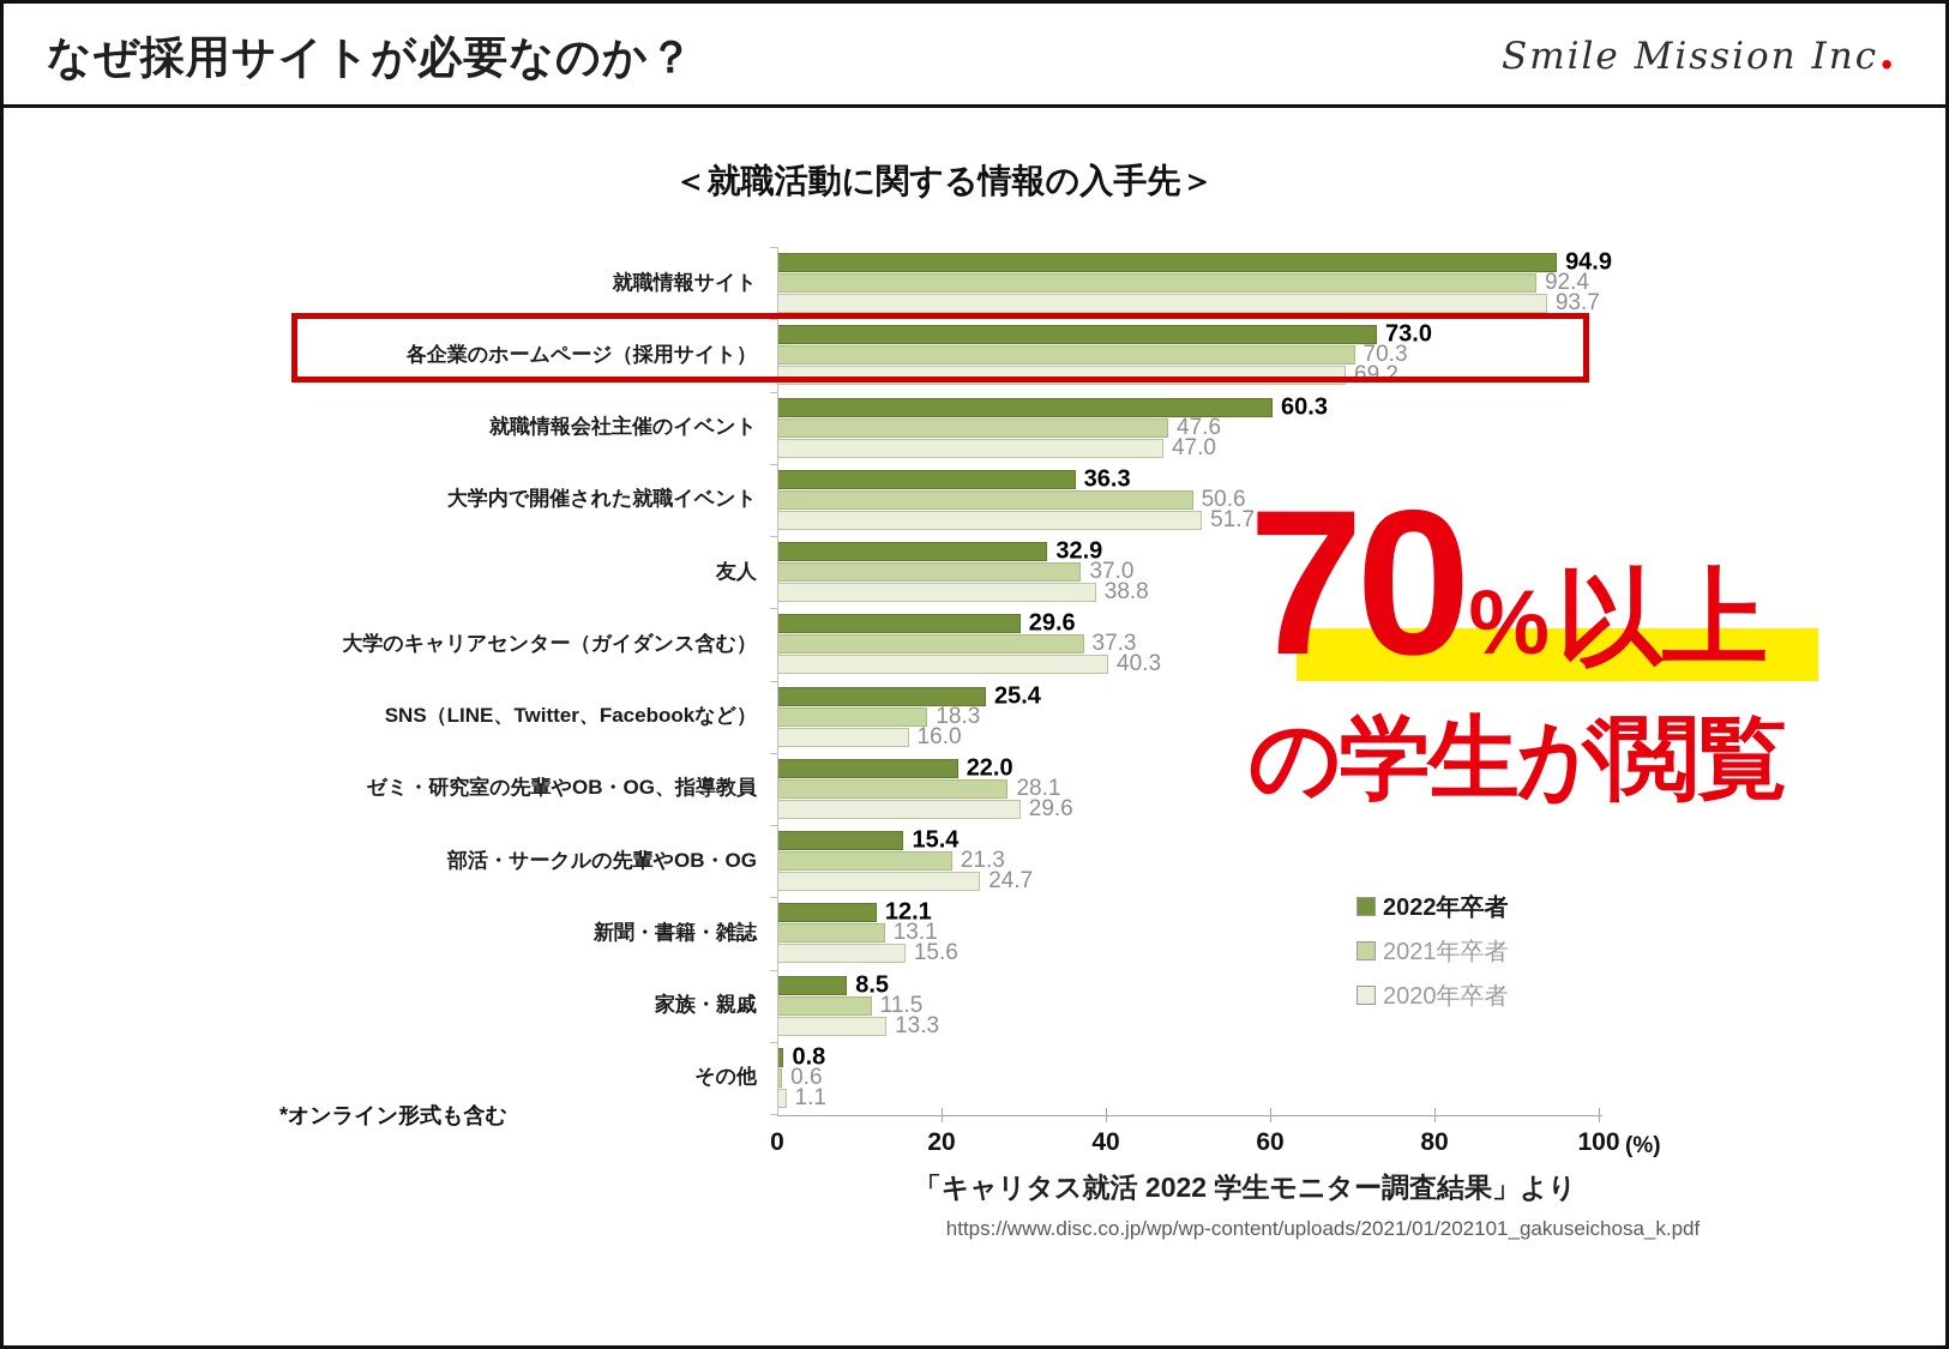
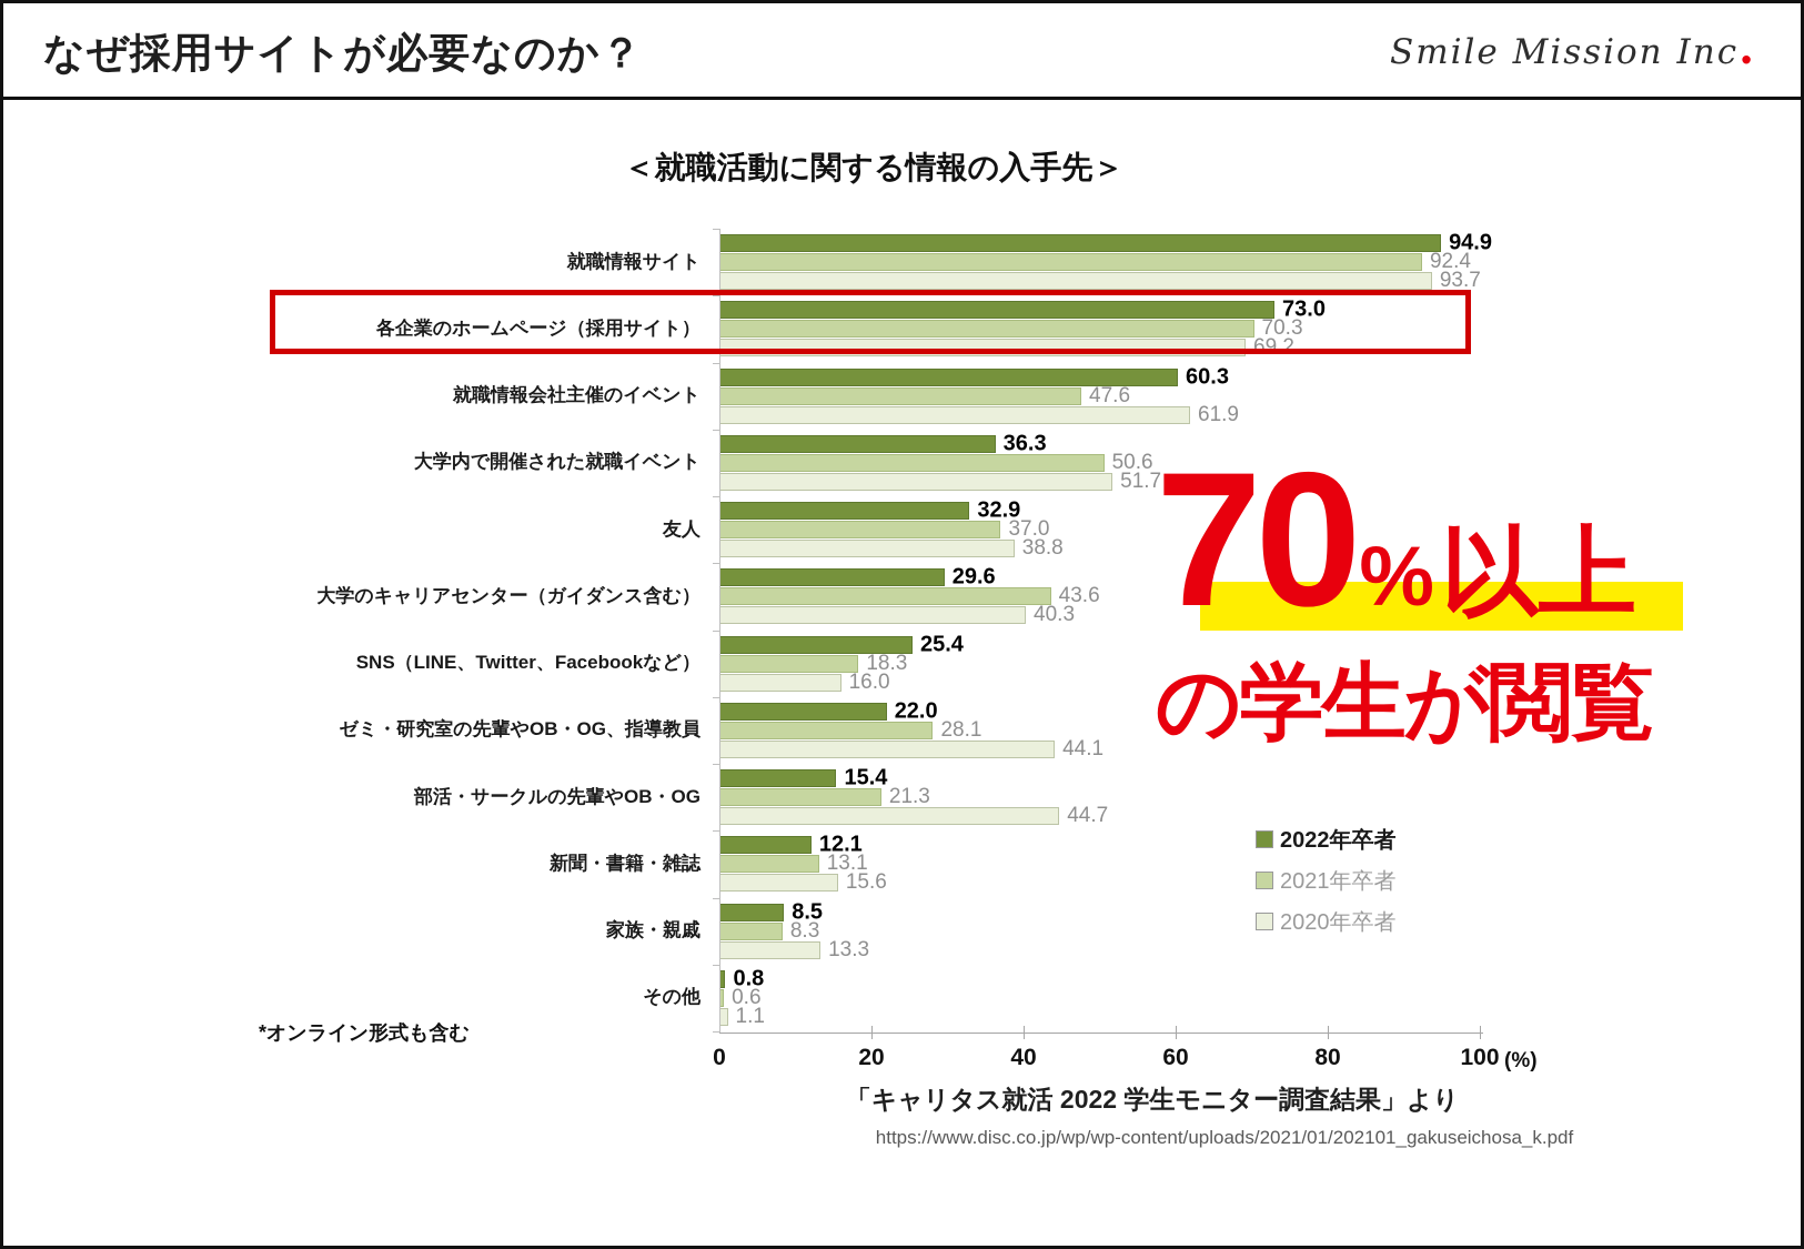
2020年卒者/就職情報会社主催のイベント: 47.0 -> 61.9
2021年卒者/大学のキャリアセンター（ガイダンス含む）: 37.3 -> 43.6
2020年卒者/ゼミ・研究室の先輩やOB・OG、指導教員: 29.6 -> 44.1
2020年卒者/部活・サークルの先輩やOB・OG: 24.7 -> 44.7
2021年卒者/家族・親戚: 11.5 -> 8.3
